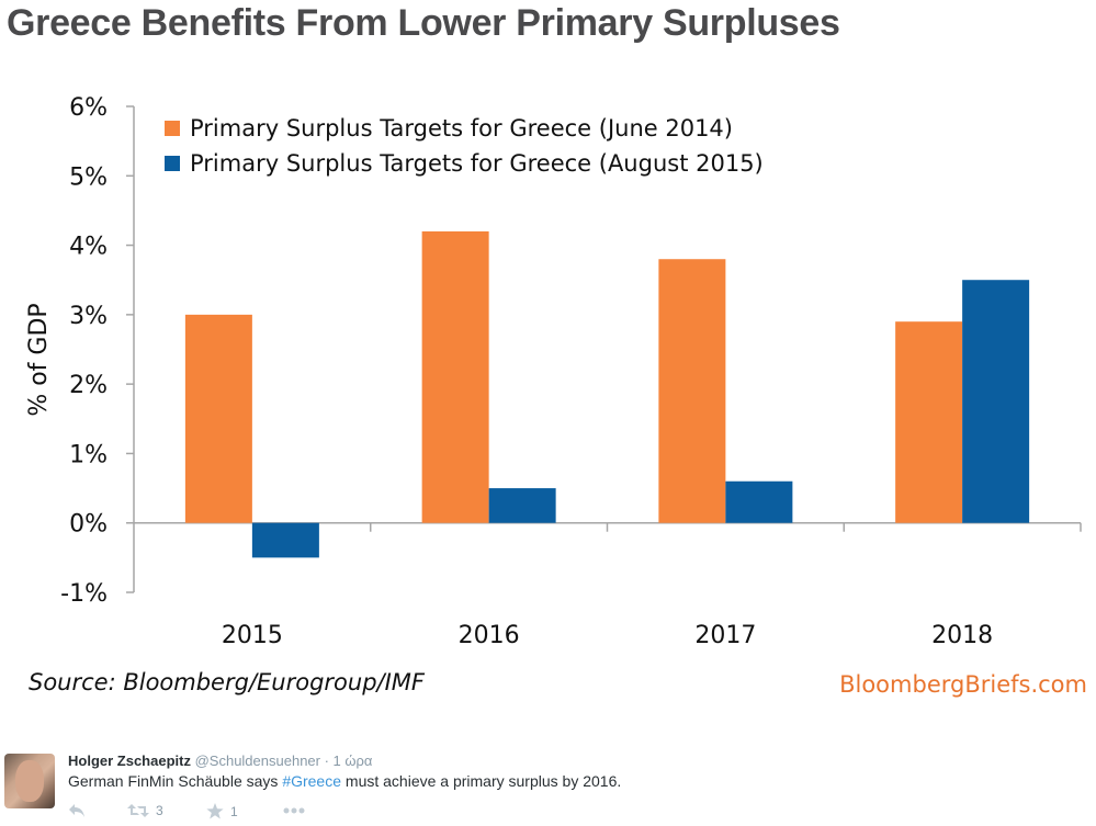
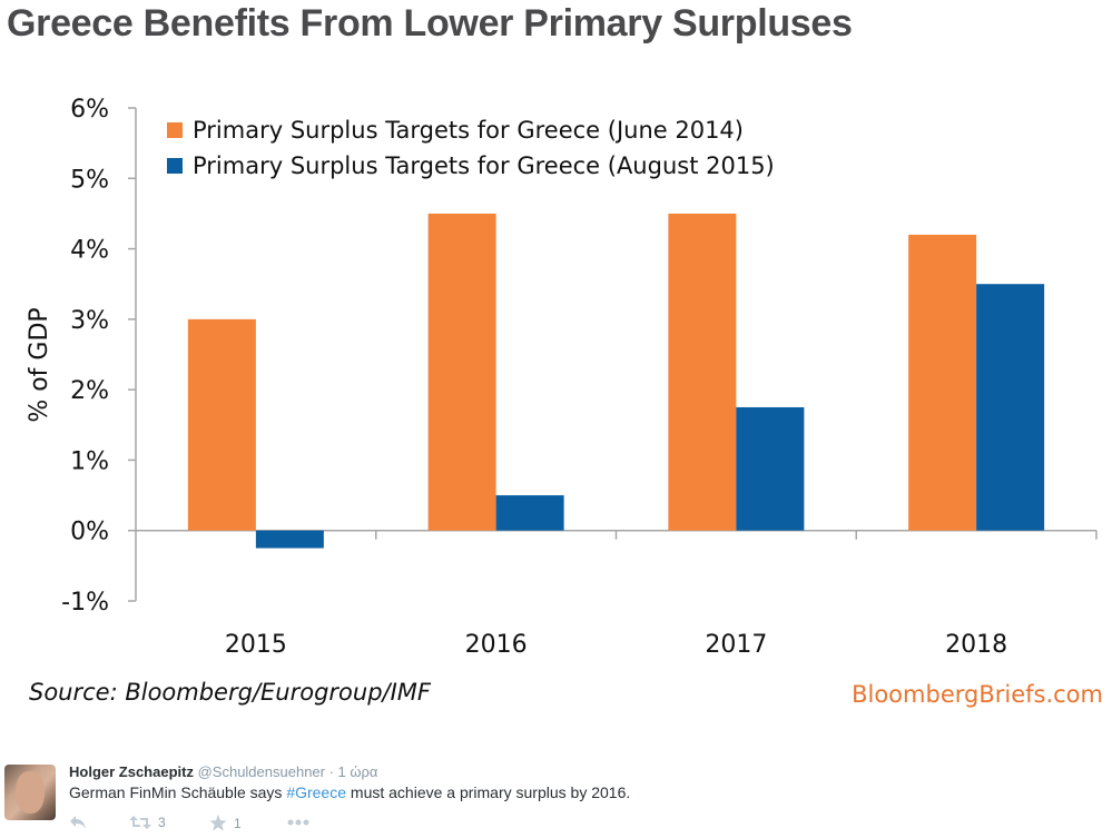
Primary Surplus Targets for Greece (August 2015)/2015: -0.5% -> -0.2%
Primary Surplus Targets for Greece (June 2014)/2016: 4.2% -> 4.5%
Primary Surplus Targets for Greece (June 2014)/2017: 3.8% -> 4.5%
Primary Surplus Targets for Greece (August 2015)/2017: 0.6% -> 1.8%
Primary Surplus Targets for Greece (June 2014)/2018: 2.9% -> 4.2%
